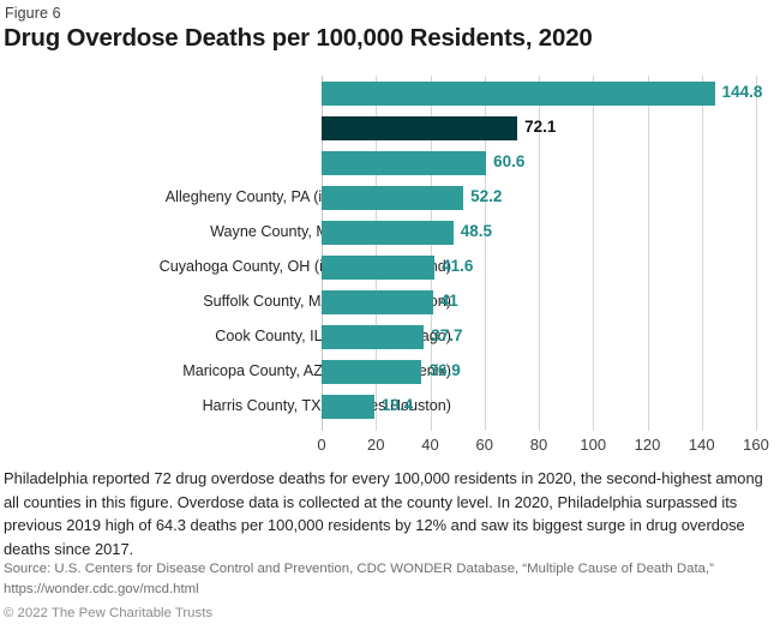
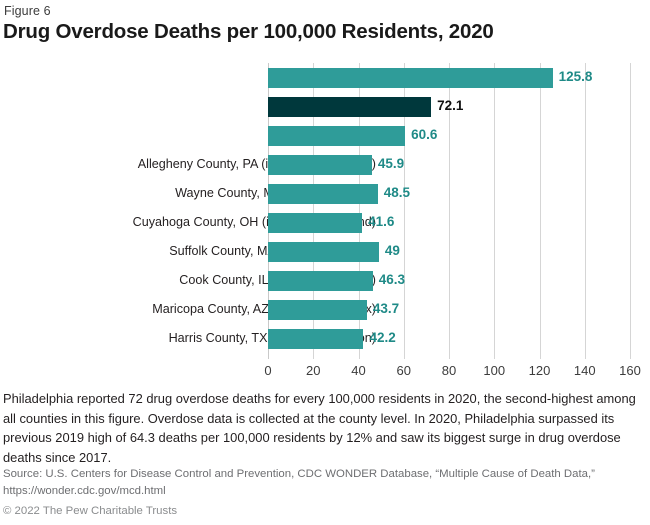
Baltimore: 144.8 -> 125.8
Allegheny County, PA (includes Pittsburgh): 52.2 -> 45.9
Suffolk County, MA (includes Boston): 41 -> 49
Cook County, IL (includes Chicago): 37.7 -> 46.3
Maricopa County, AZ (includes Phoenix): 36.9 -> 43.7
Harris County, TX (includes Houston): 19.4 -> 42.2
